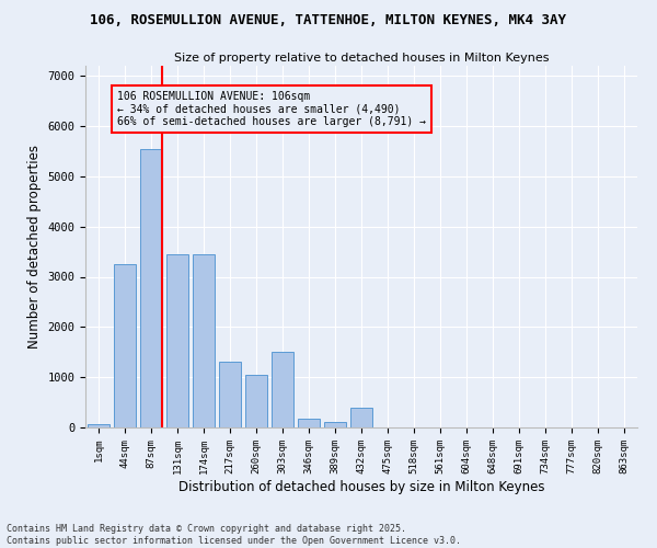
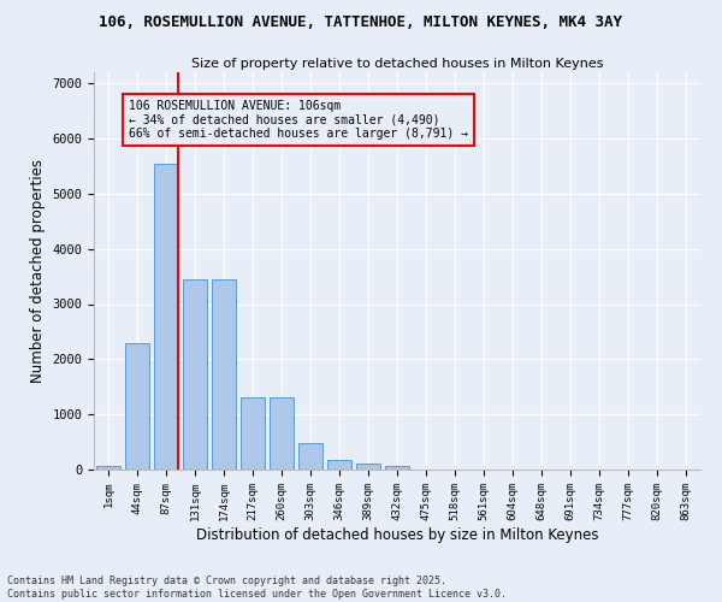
44sqm: 3250 -> 2300
260sqm: 1050 -> 1310
303sqm: 1500 -> 480
432sqm: 400 -> 80
